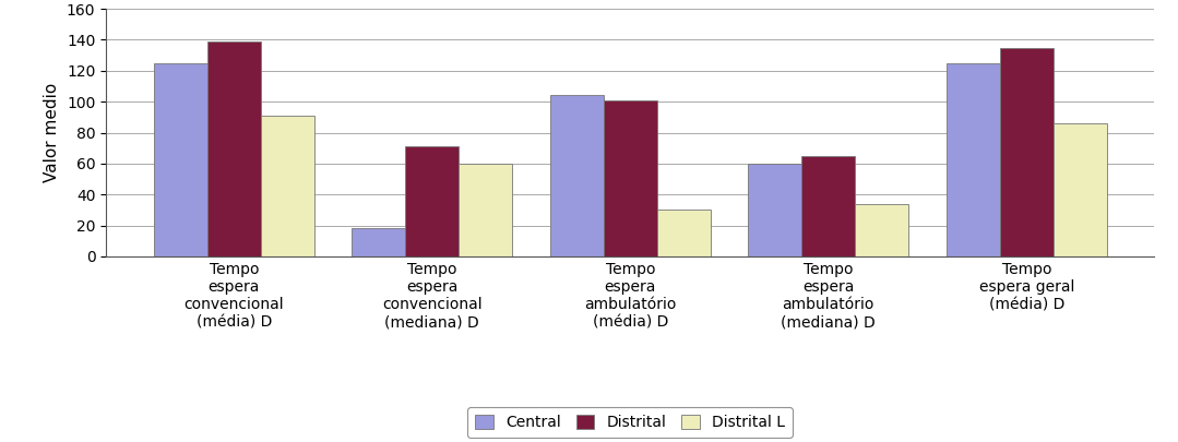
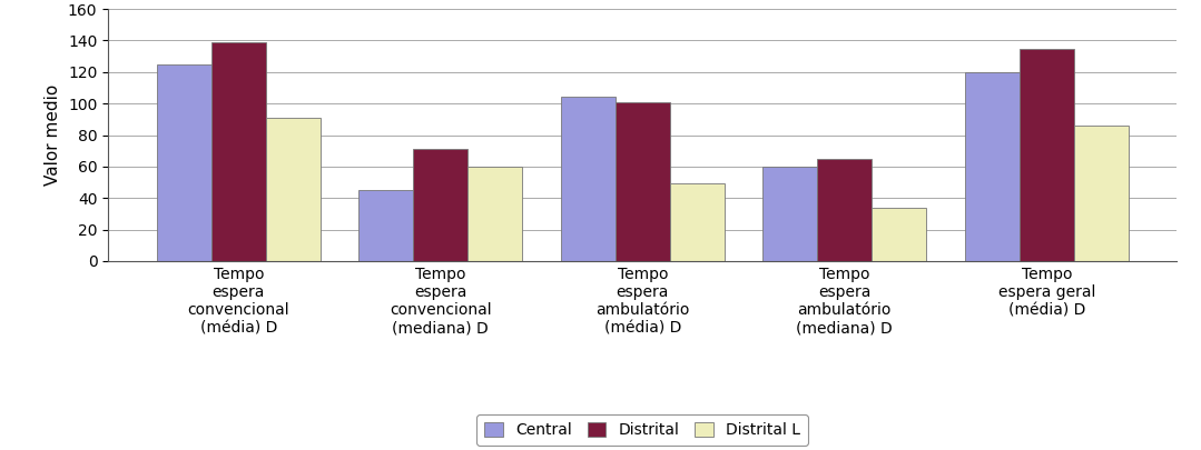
Central/Tempo espera convencional (mediana) D: 18 -> 45
Distrital L/Tempo espera ambulatório (média) D: 30 -> 49
Central/Tempo espera geral (média) D: 125 -> 120
